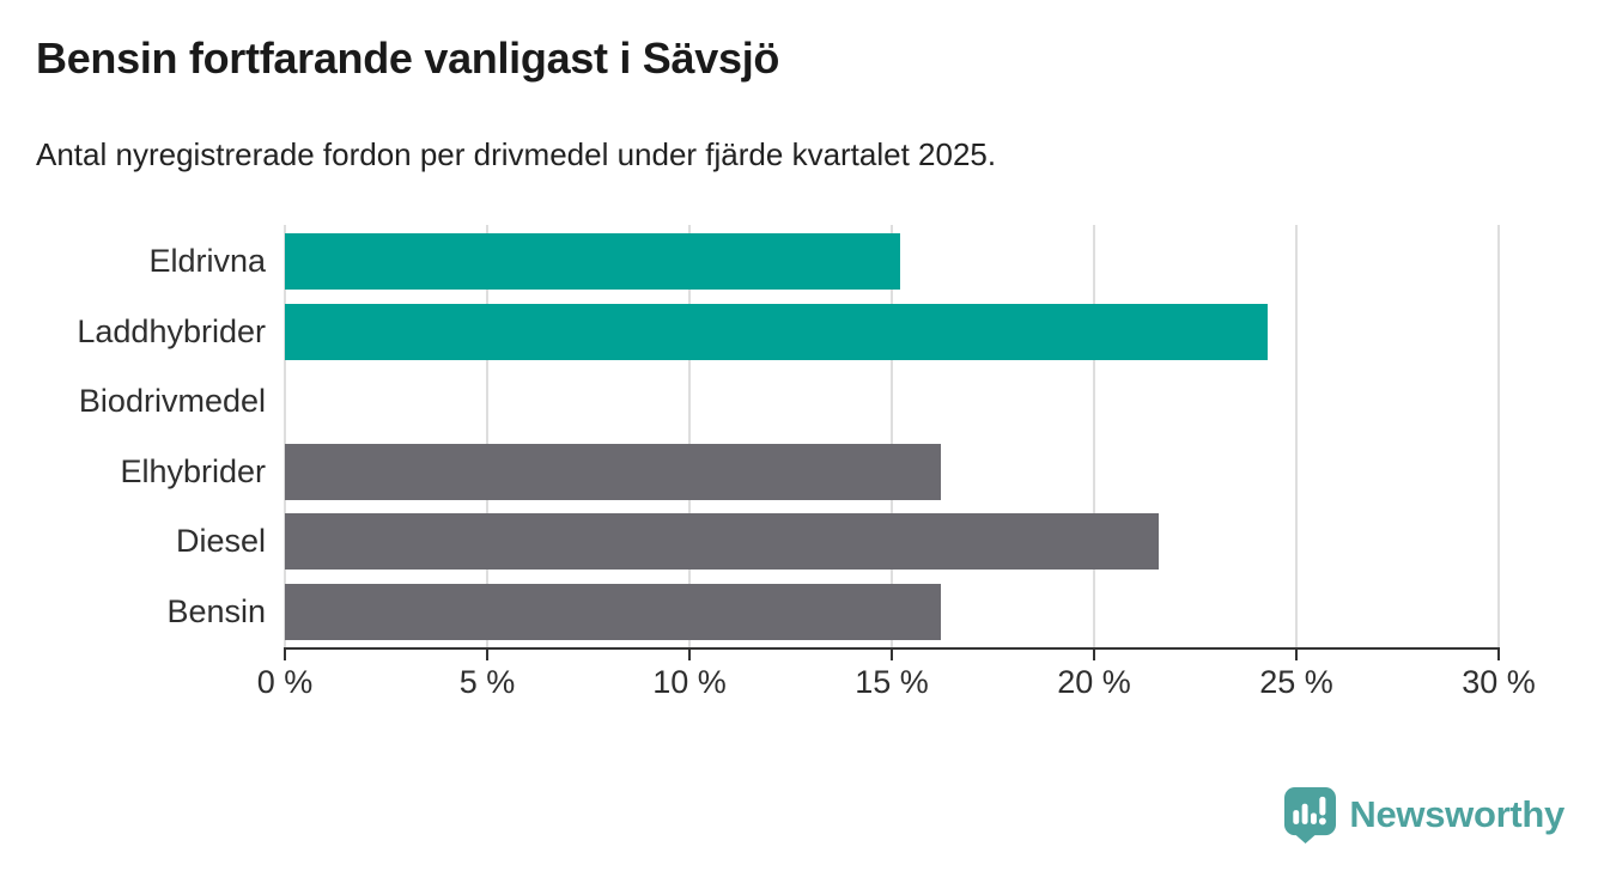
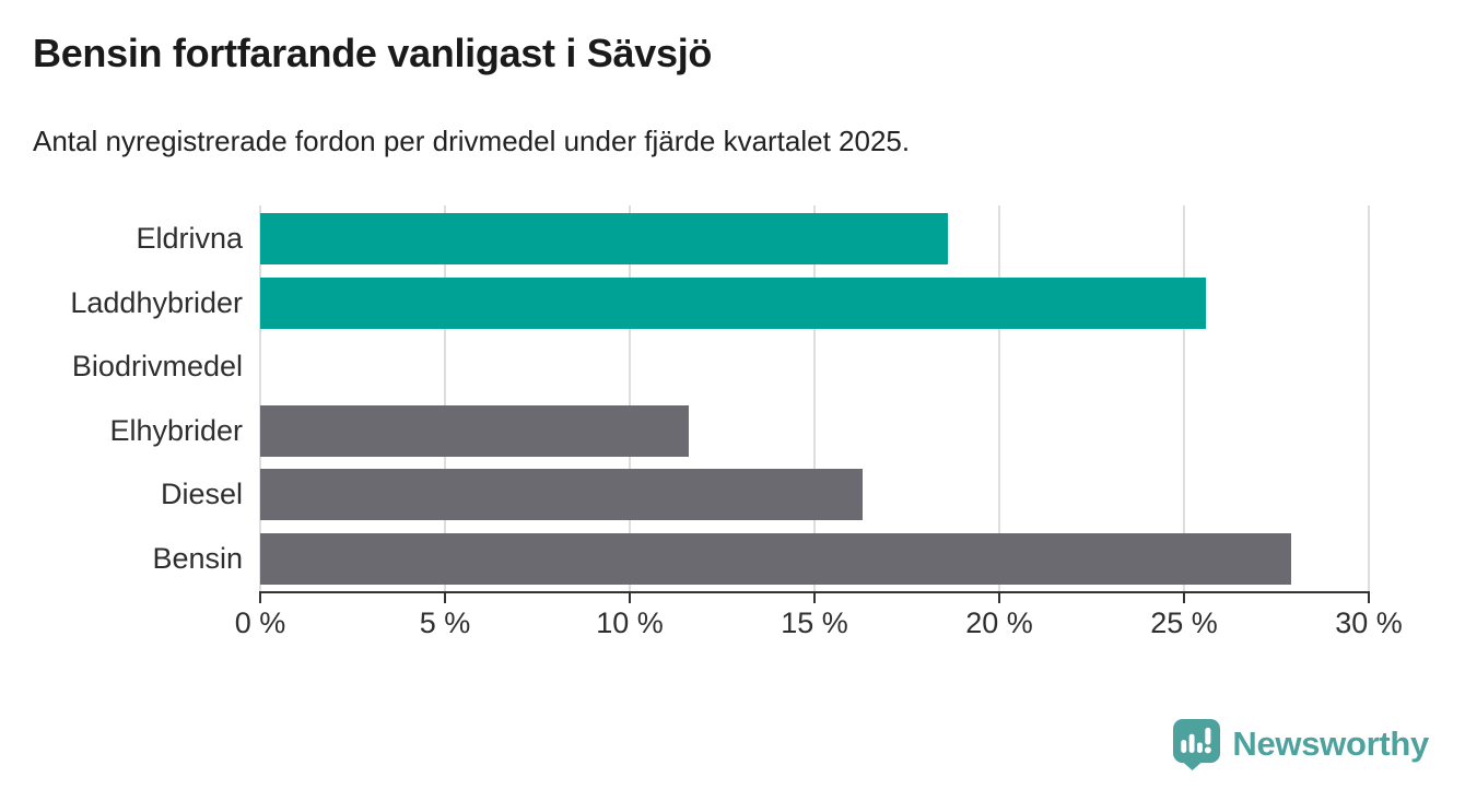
Eldrivna: 15.2% -> 18.6%
Laddhybrider: 24.3% -> 25.6%
Elhybrider: 16.2% -> 11.6%
Diesel: 21.6% -> 16.3%
Bensin: 16.2% -> 27.9%
